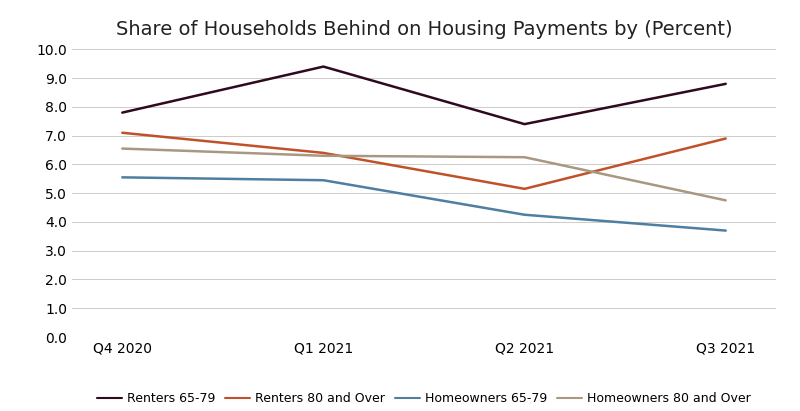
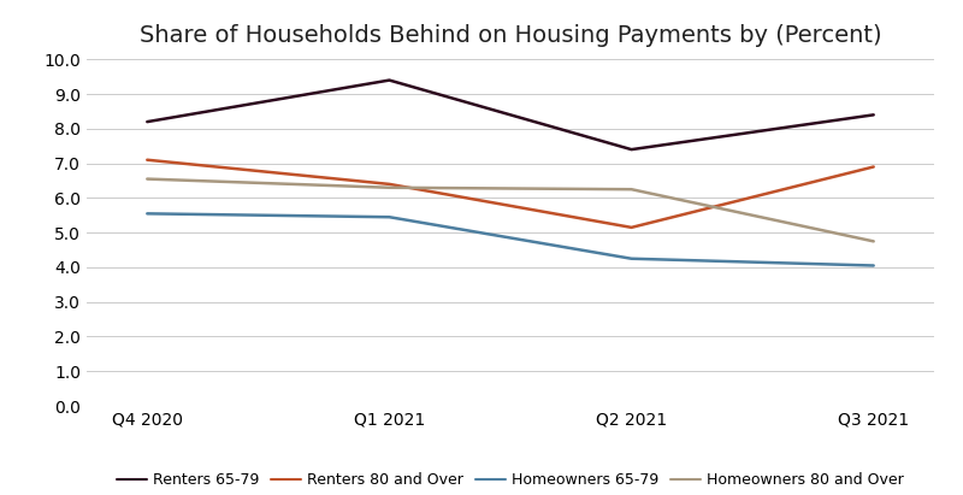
Renters 65-79/Q4 2020: 7.8 -> 8.2
Renters 65-79/Q3 2021: 8.8 -> 8.4
Homeowners 65-79/Q3 2021: 3.70 -> 4.05
